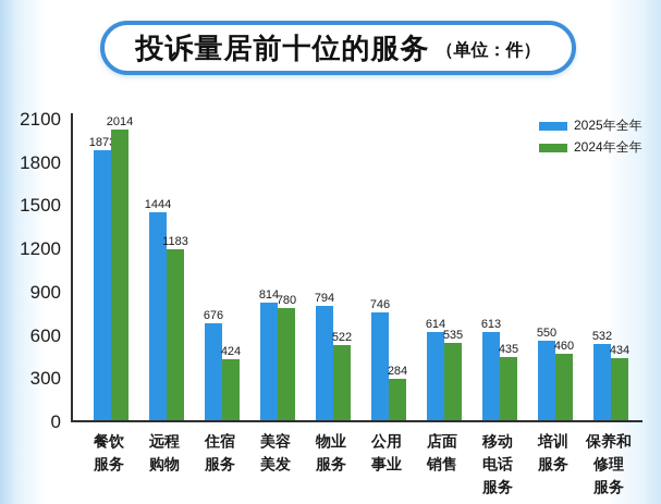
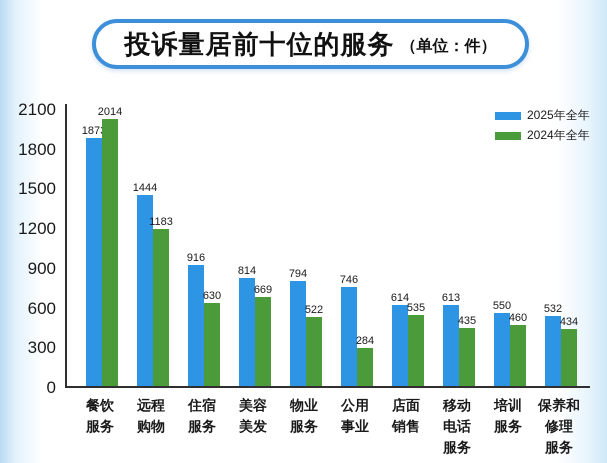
2025年全年/住宿服务: 676 -> 916
2024年全年/住宿服务: 424 -> 630
2024年全年/美容美发: 780 -> 669
